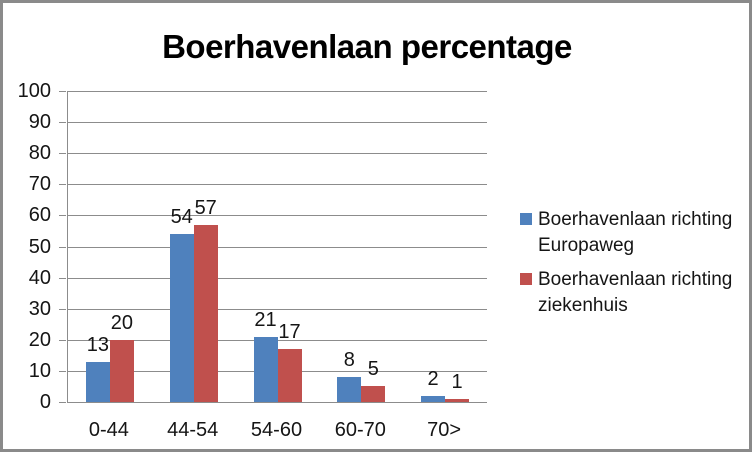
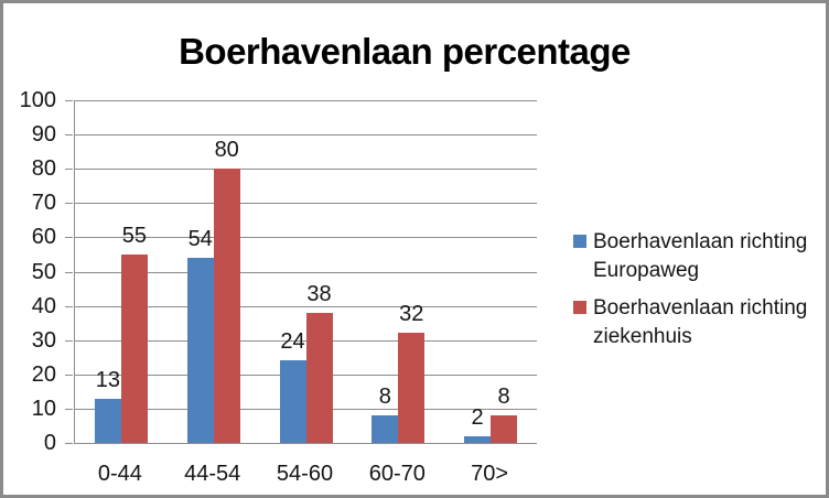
Boerhavenlaan richting ziekenhuis/0-44: 20 -> 55
Boerhavenlaan richting ziekenhuis/44-54: 57 -> 80
Boerhavenlaan richting Europaweg/54-60: 21 -> 24
Boerhavenlaan richting ziekenhuis/54-60: 17 -> 38
Boerhavenlaan richting ziekenhuis/60-70: 5 -> 32
Boerhavenlaan richting ziekenhuis/70>: 1 -> 8
